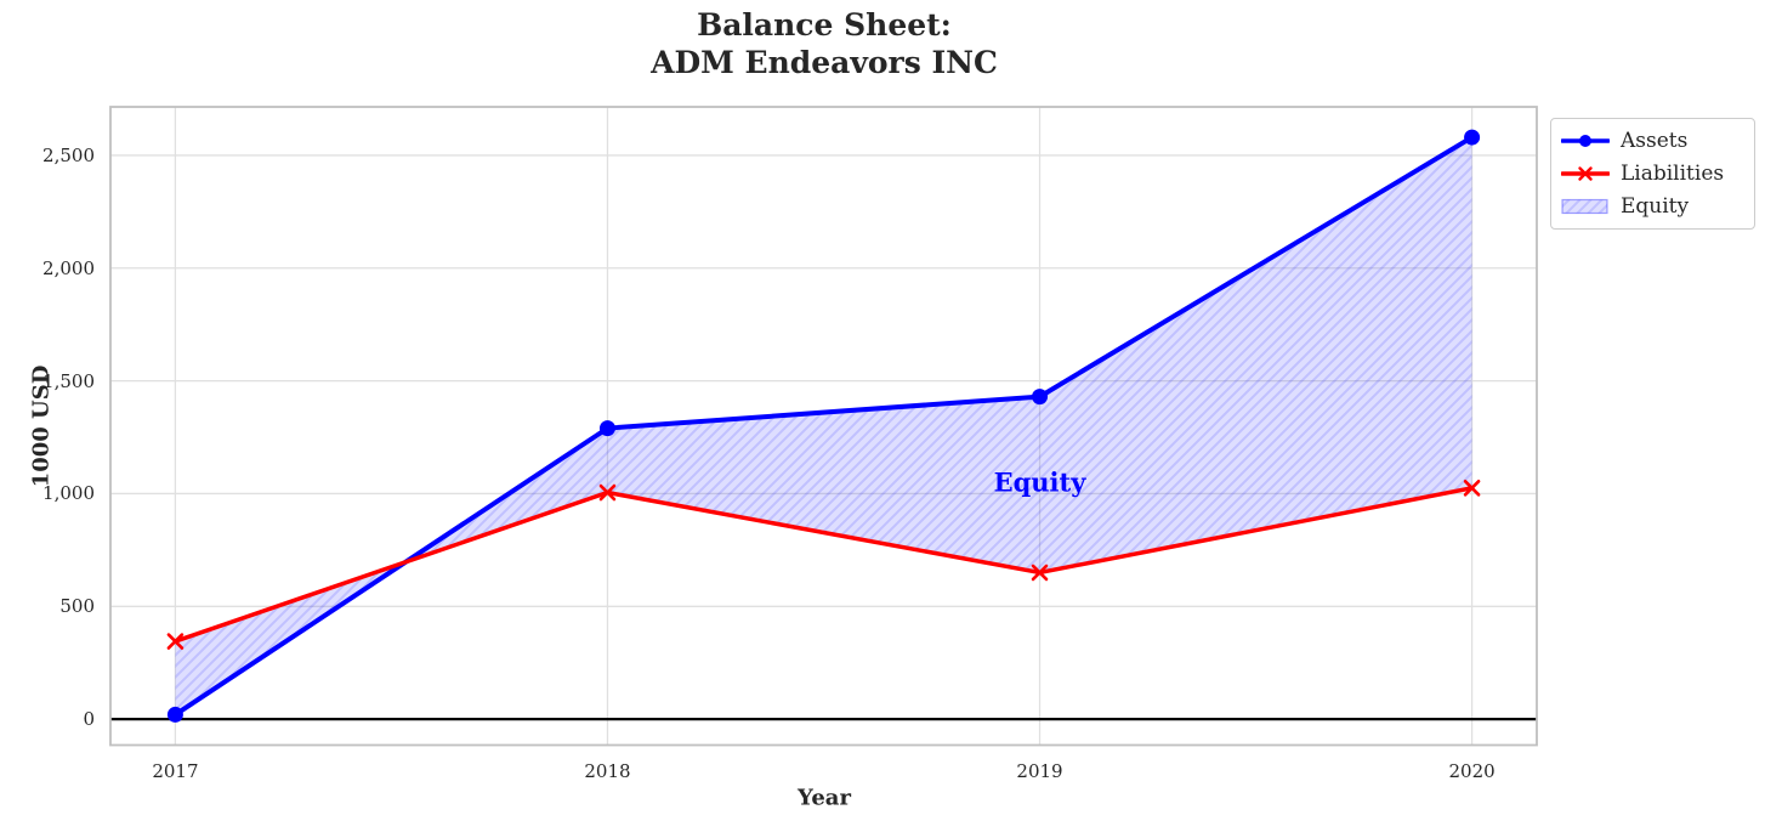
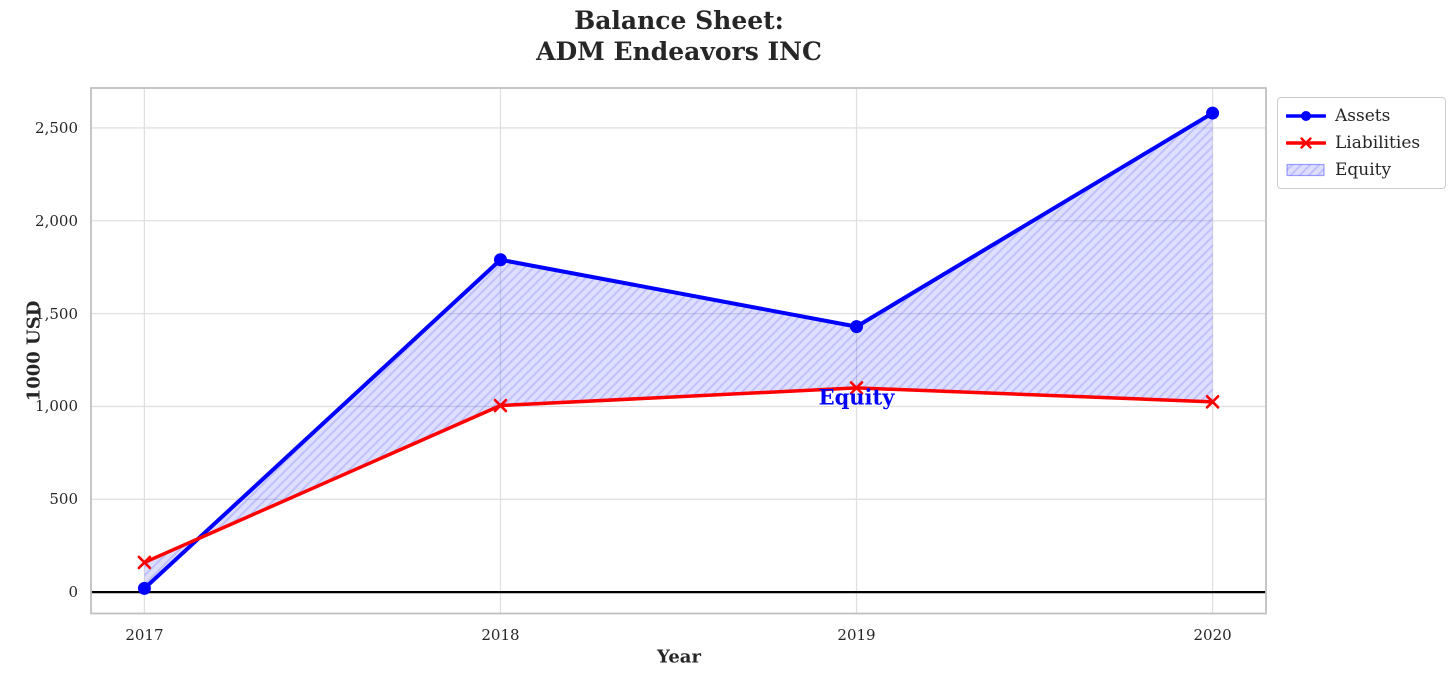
Liabilities/2017: 340 -> 160
Assets/2018: 1290 -> 1790
Liabilities/2019: 650 -> 1100
